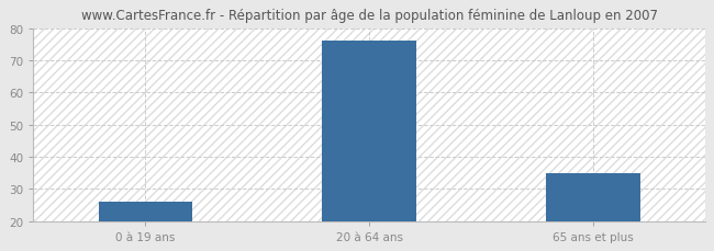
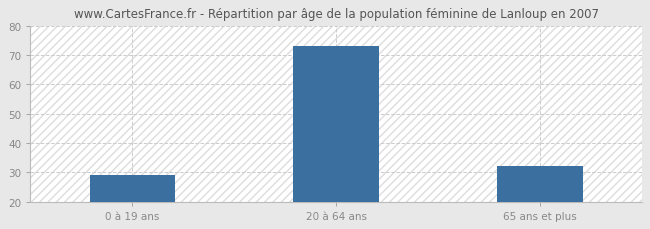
0 à 19 ans: 26 -> 29
20 à 64 ans: 76 -> 73
65 ans et plus: 35 -> 32
